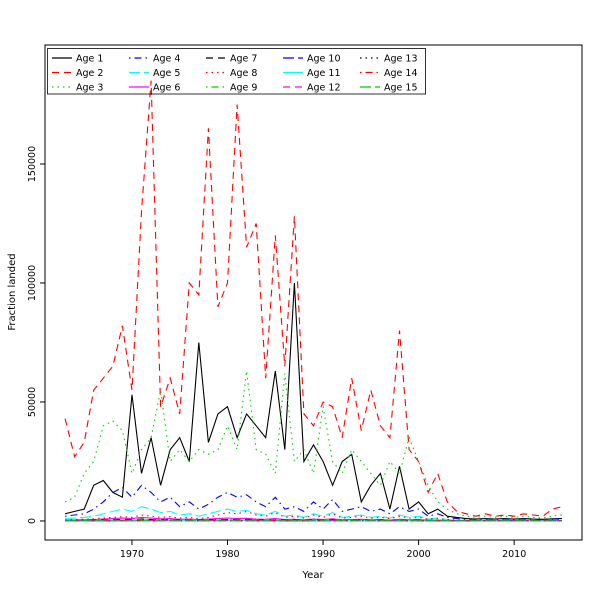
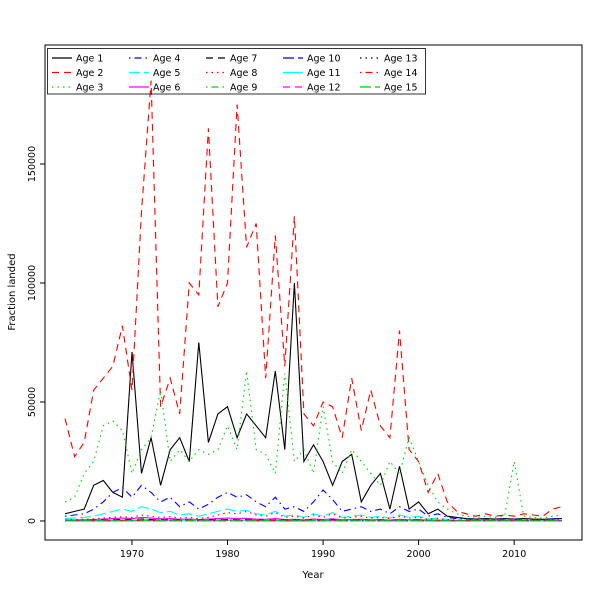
Age 1/1970: 53000 -> 71000
Age 4/1990: 5000 -> 13000
Age 3/2010: 2000 -> 25000
